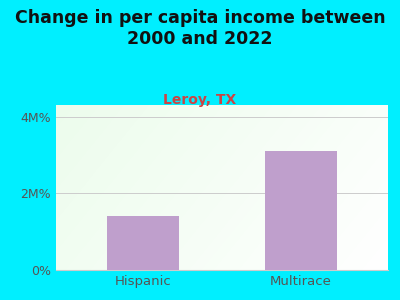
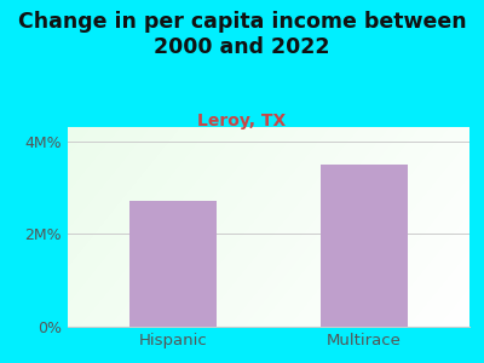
Hispanic: 1.4M% -> 2.7M%
Multirace: 3.1M% -> 3.5M%
